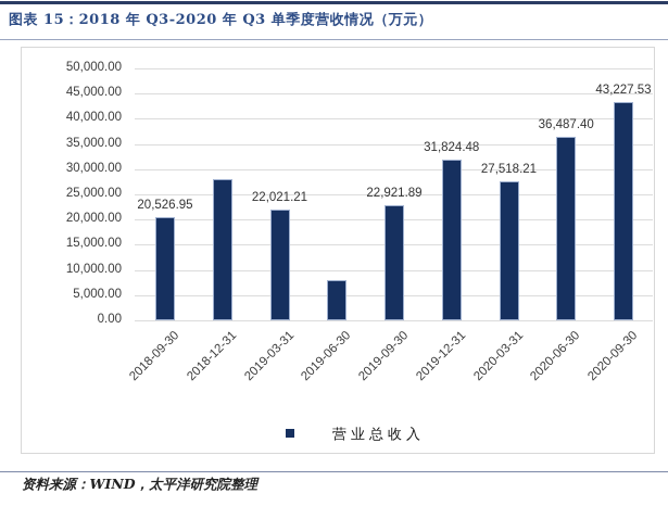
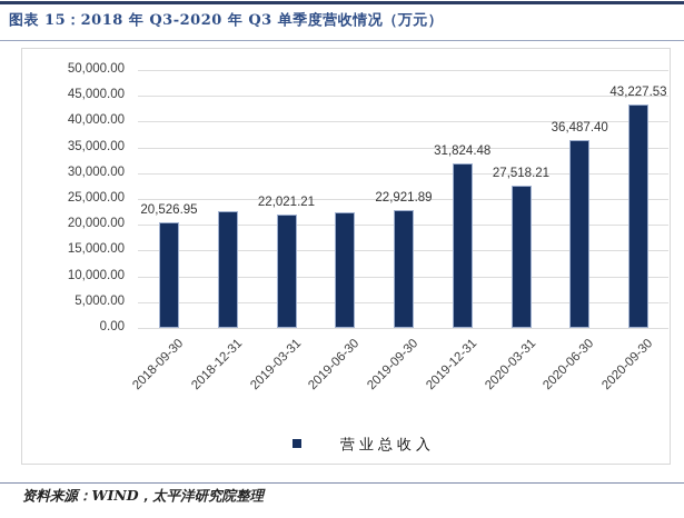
2018-12-31: 28000 -> 23000
2019-06-30: 8000 -> 22000
